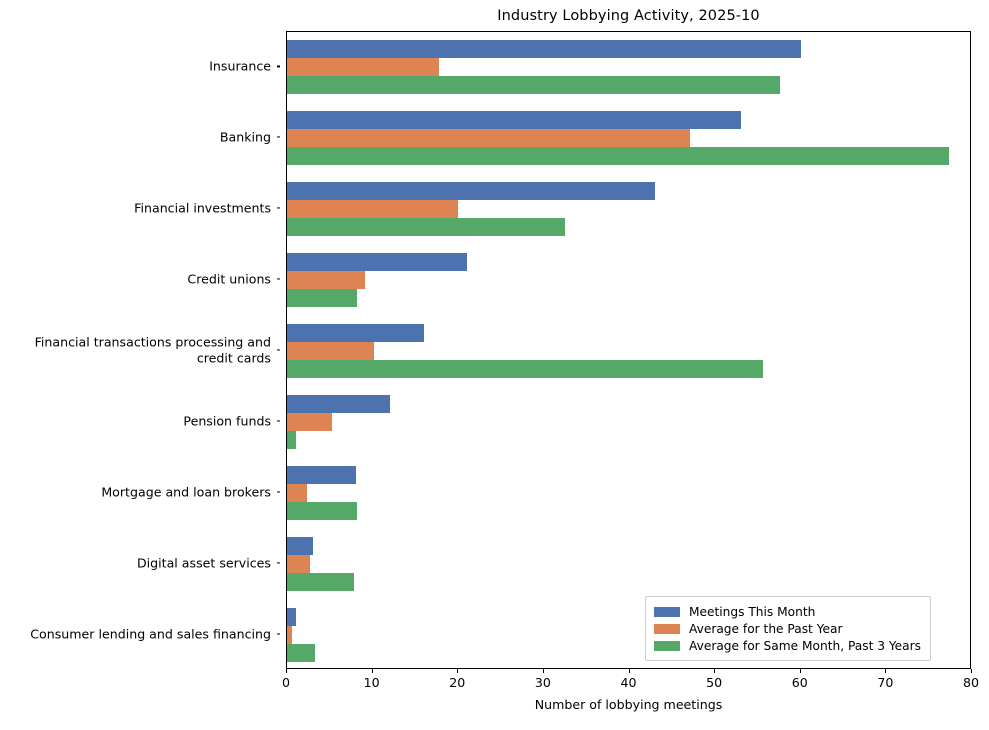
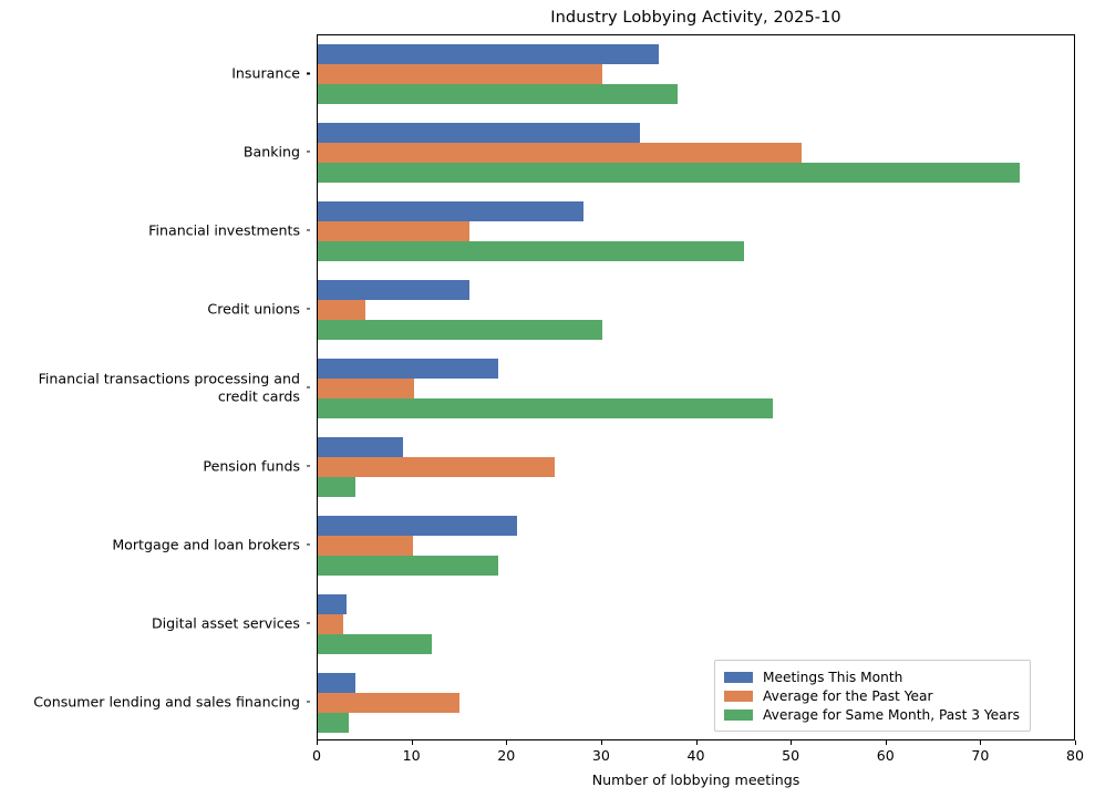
Meetings This Month/Insurance: 60 -> 36
Average for the Past Year/Insurance: 18 -> 30
Average for Same Month, Past 3 Years/Insurance: 58 -> 38
Meetings This Month/Banking: 53 -> 34
Average for the Past Year/Banking: 47 -> 51
Average for Same Month, Past 3 Years/Banking: 77 -> 74
Meetings This Month/Financial investments: 43 -> 28
Average for the Past Year/Financial investments: 20 -> 16
Average for Same Month, Past 3 Years/Financial investments: 32 -> 45
Meetings This Month/Credit unions: 21 -> 16
Average for the Past Year/Credit unions: 9 -> 5
Average for Same Month, Past 3 Years/Credit unions: 8 -> 30
Meetings This Month/Financial transactions processing and credit cards: 16 -> 19
Average for Same Month, Past 3 Years/Financial transactions processing and credit cards: 56 -> 48
Meetings This Month/Pension funds: 12 -> 9
Average for the Past Year/Pension funds: 5 -> 25
Average for Same Month, Past 3 Years/Pension funds: 1 -> 4
Meetings This Month/Mortgage and loan brokers: 8 -> 21
Average for the Past Year/Mortgage and loan brokers: 2 -> 10
Average for Same Month, Past 3 Years/Mortgage and loan brokers: 8 -> 19
Average for Same Month, Past 3 Years/Digital asset services: 8 -> 12
Meetings This Month/Consumer lending and sales financing: 1 -> 4
Average for the Past Year/Consumer lending and sales financing: 1 -> 15
